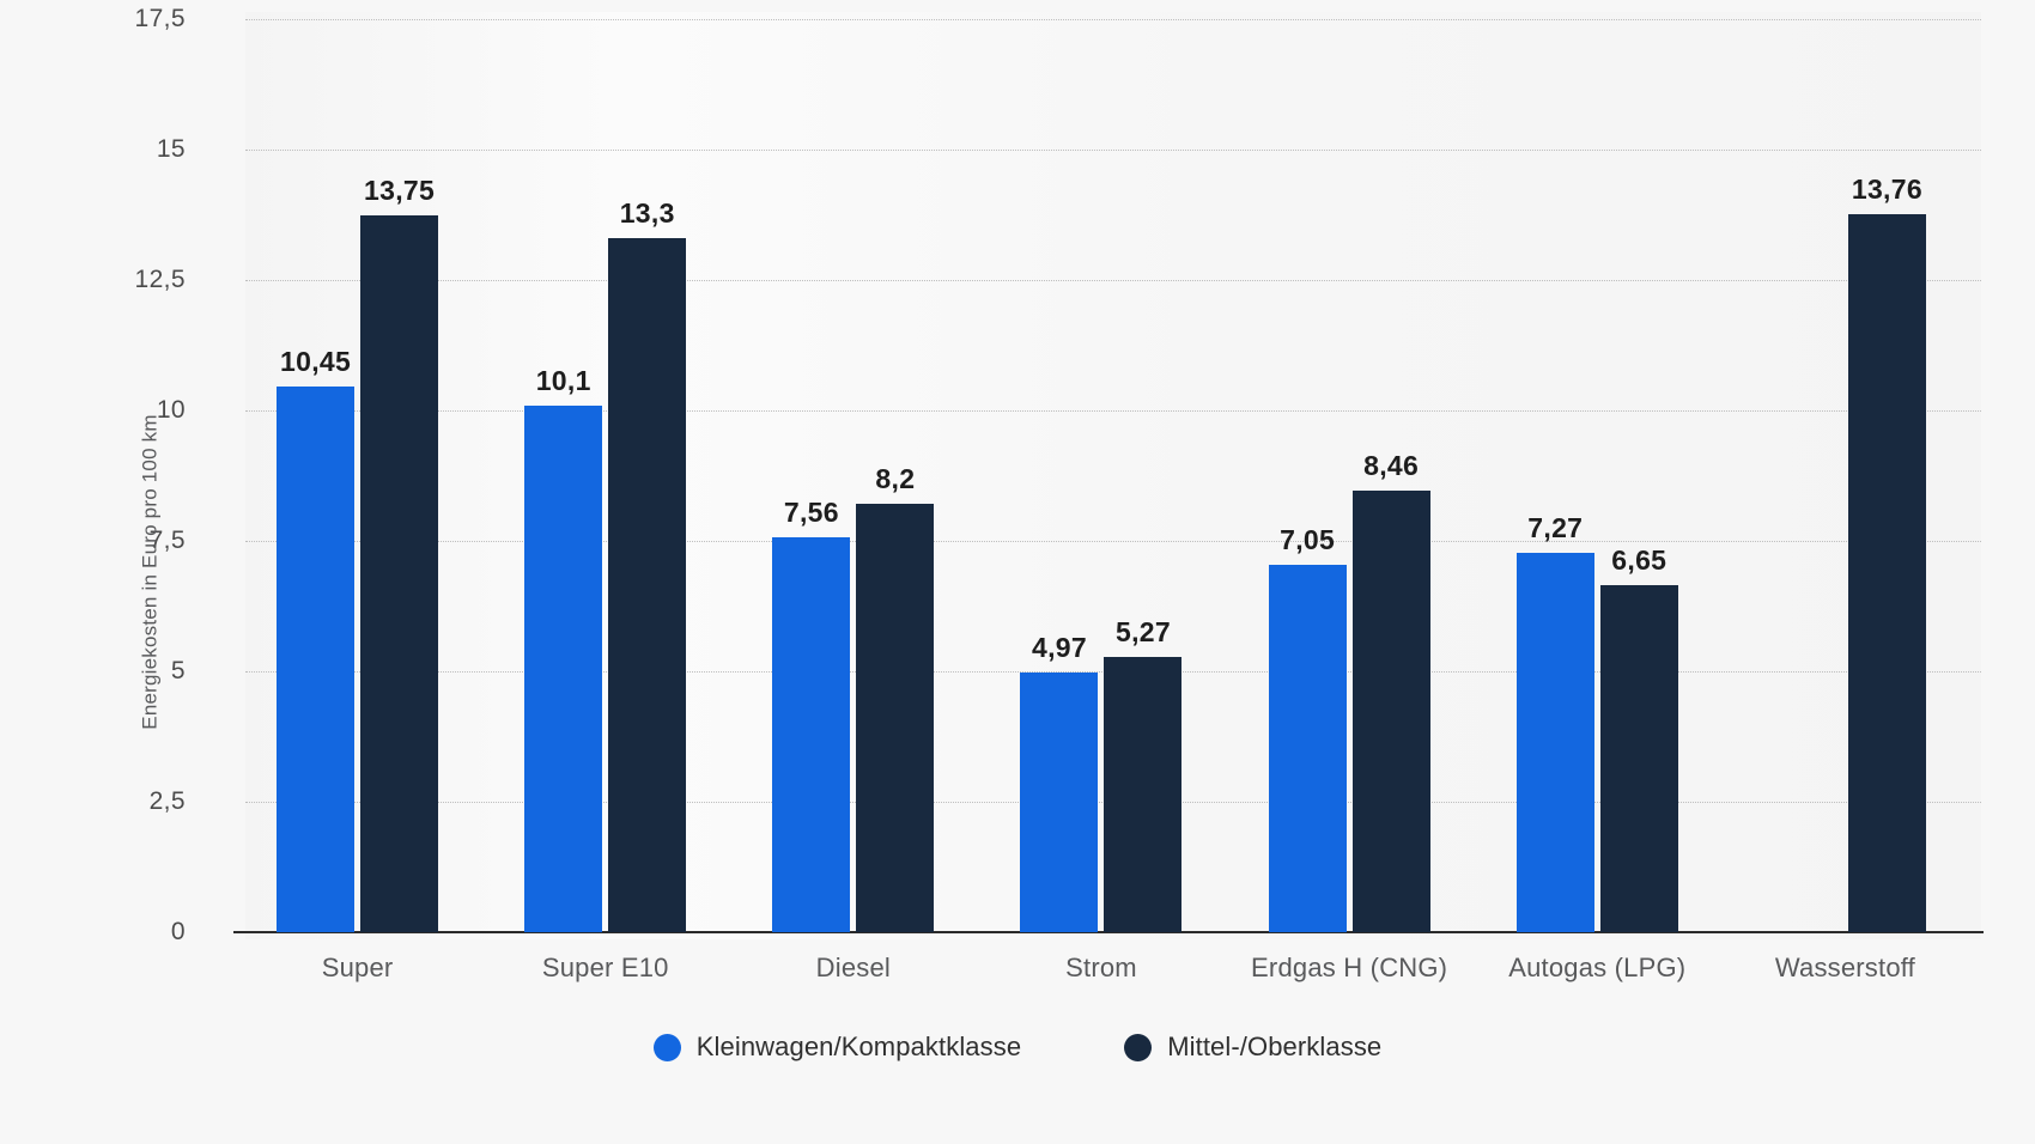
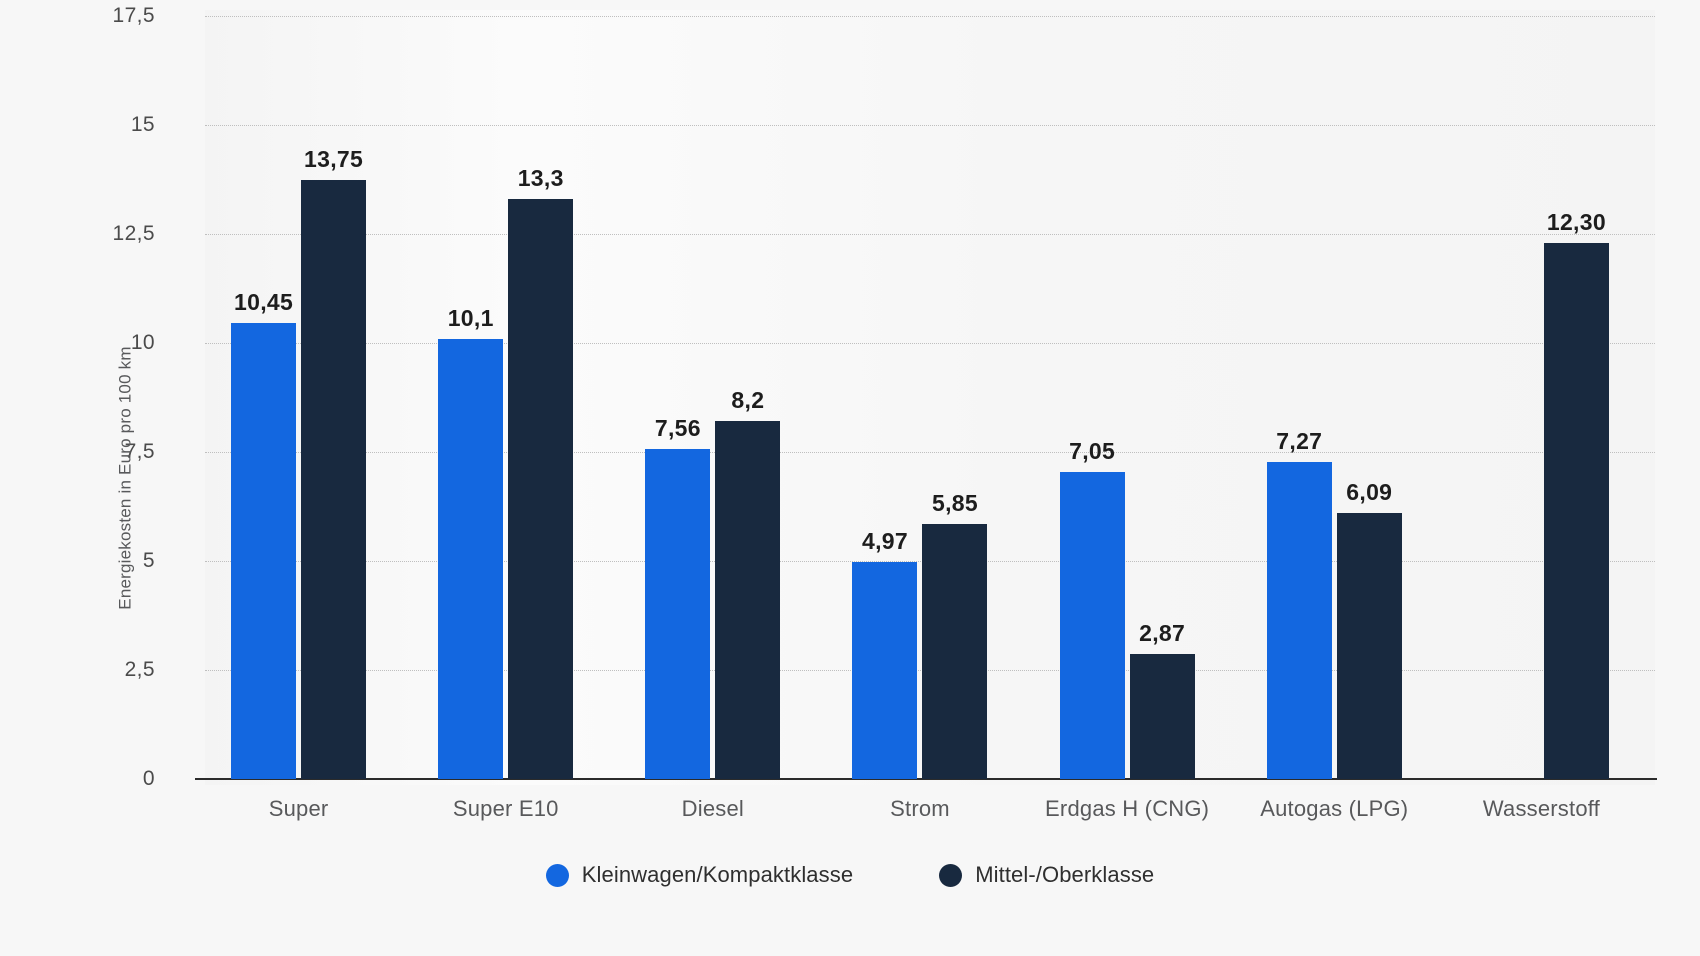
Mittel-/Oberklasse/Strom: 5,27 -> 5,85
Mittel-/Oberklasse/Erdgas H (CNG): 8,46 -> 2,87
Mittel-/Oberklasse/Autogas (LPG): 6,65 -> 6,09
Mittel-/Oberklasse/Wasserstoff: 13,76 -> 12,30
